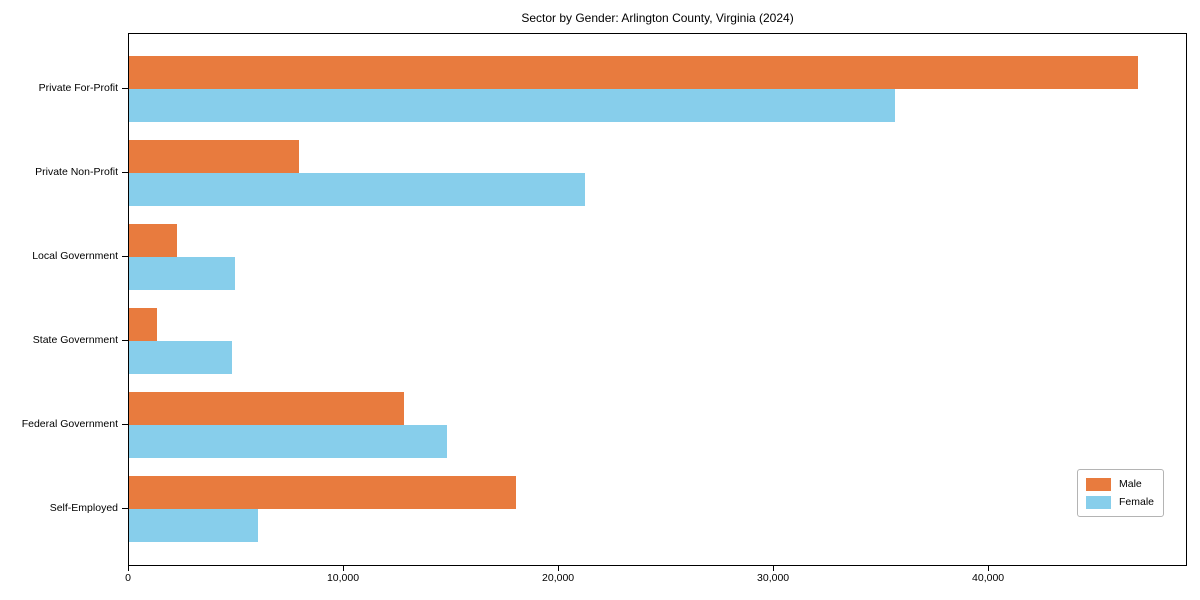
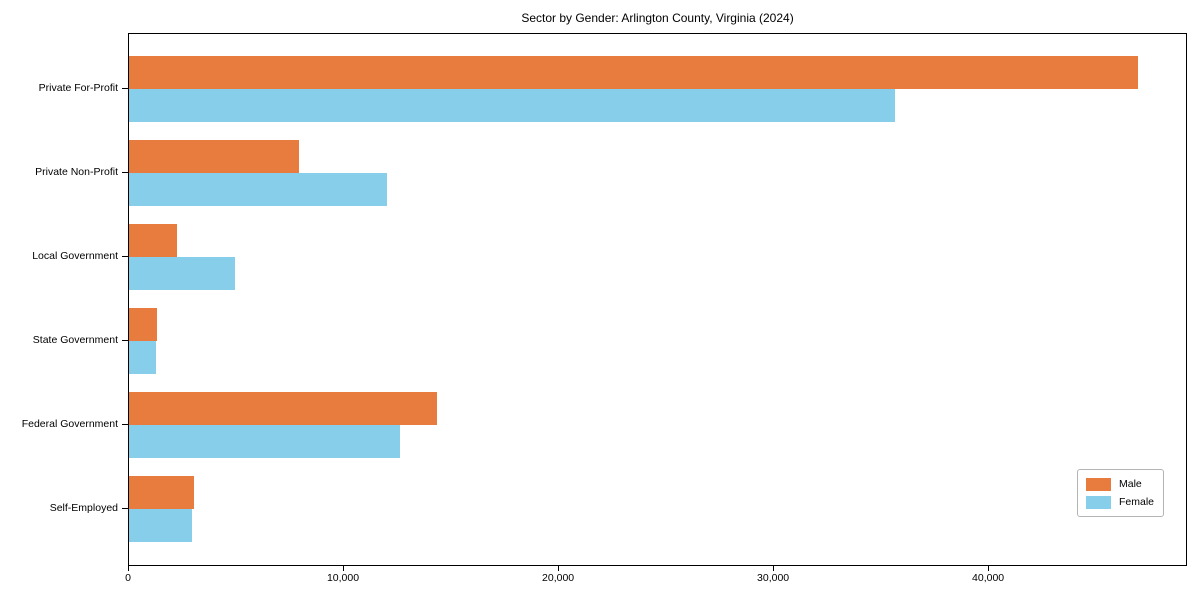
Female/Private Non-Profit: 21200 -> 12000
Female/State Government: 4800 -> 1200
Male/Federal Government: 12800 -> 14300
Female/Federal Government: 14800 -> 12600
Male/Self-Employed: 18000 -> 3000
Female/Self-Employed: 6000 -> 3000
